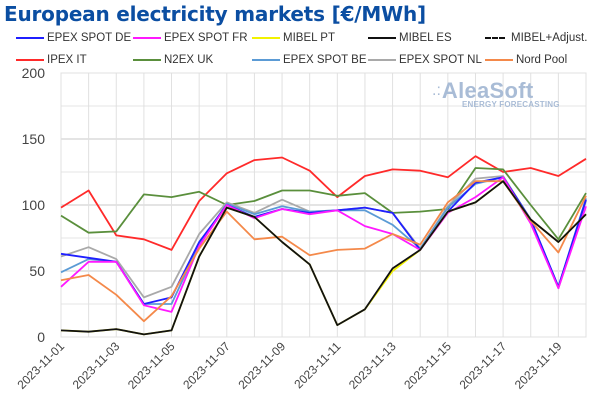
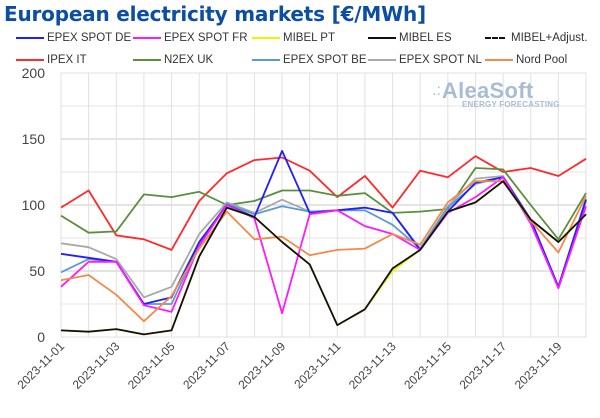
EPEX SPOT NL/2023-11-01: 61 -> 71
EPEX SPOT DE/2023-11-09: 97 -> 141
EPEX SPOT FR/2023-11-09: 97 -> 18
IPEX IT/2023-11-13: 127 -> 98
